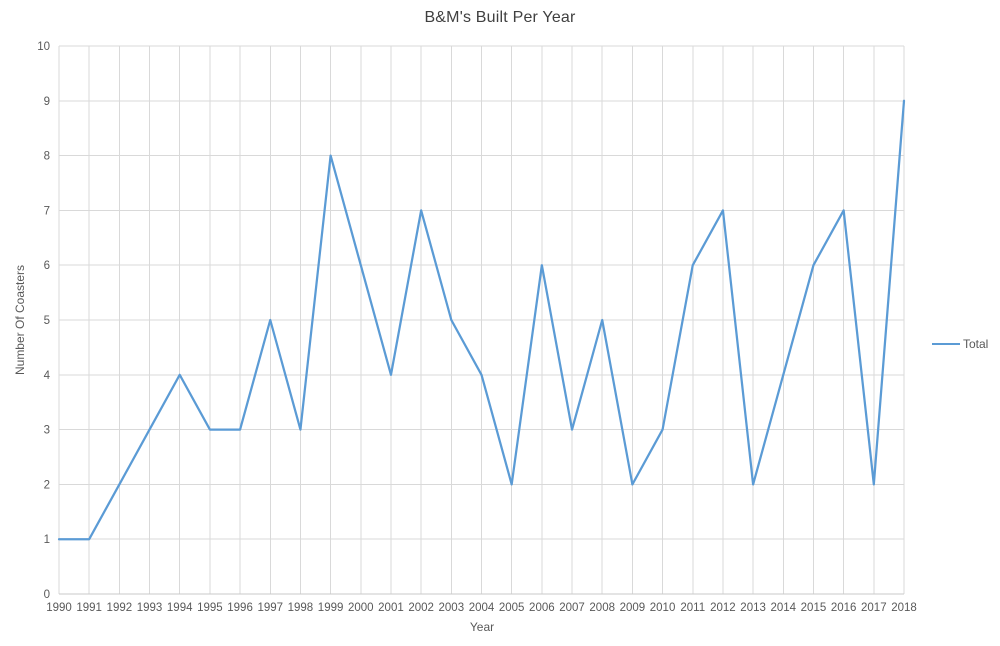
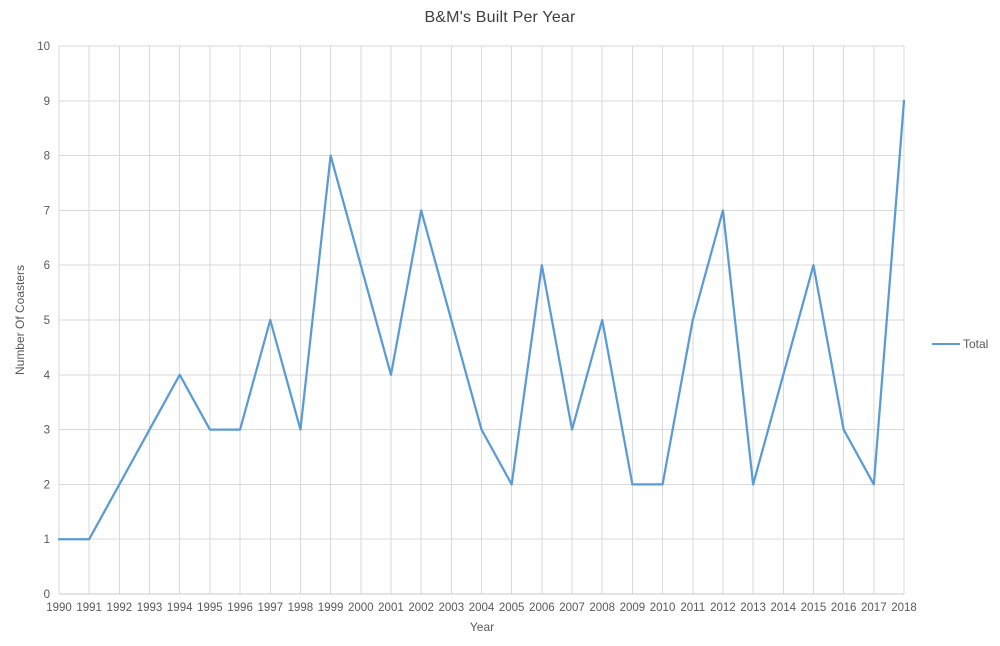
2004: 4 -> 3
2010: 3 -> 2
2011: 6 -> 5
2016: 7 -> 3
